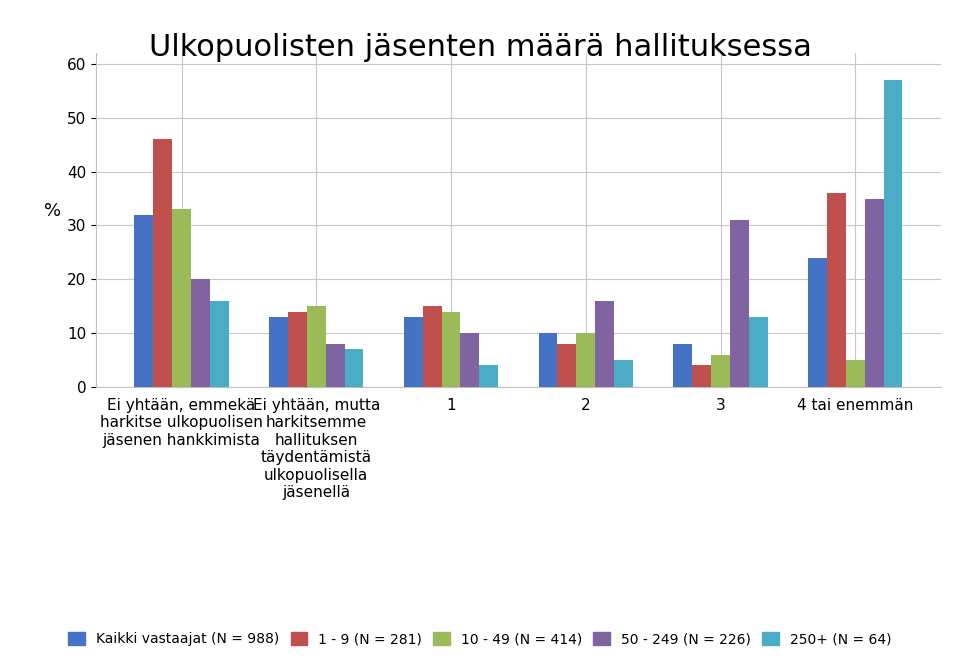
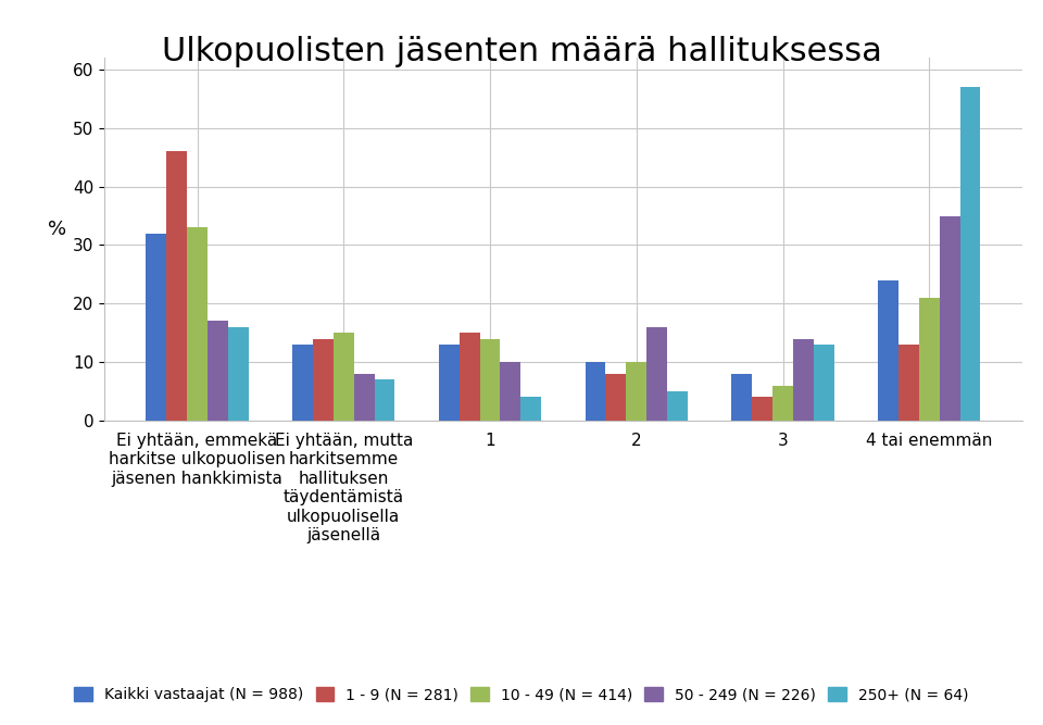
50 - 249 (N = 226)/Ei yhtään, emmekä harkitse ulkopuolisen jäsenen hankkimista: 20 -> 17
50 - 249 (N = 226)/3: 31 -> 14
1 - 9 (N = 281)/4 tai enemmän: 36 -> 13
10 - 49 (N = 414)/4 tai enemmän: 5 -> 21
